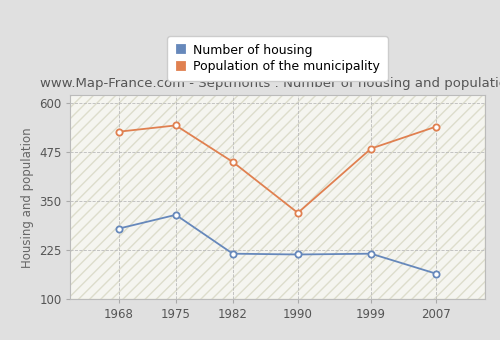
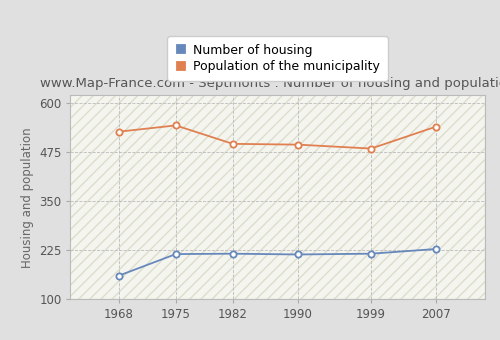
Number of housing/1968: 280 -> 160
Number of housing/1975: 315 -> 215
Population of the municipality/1982: 450 -> 496
Population of the municipality/1990: 320 -> 494
Number of housing/2007: 165 -> 228
